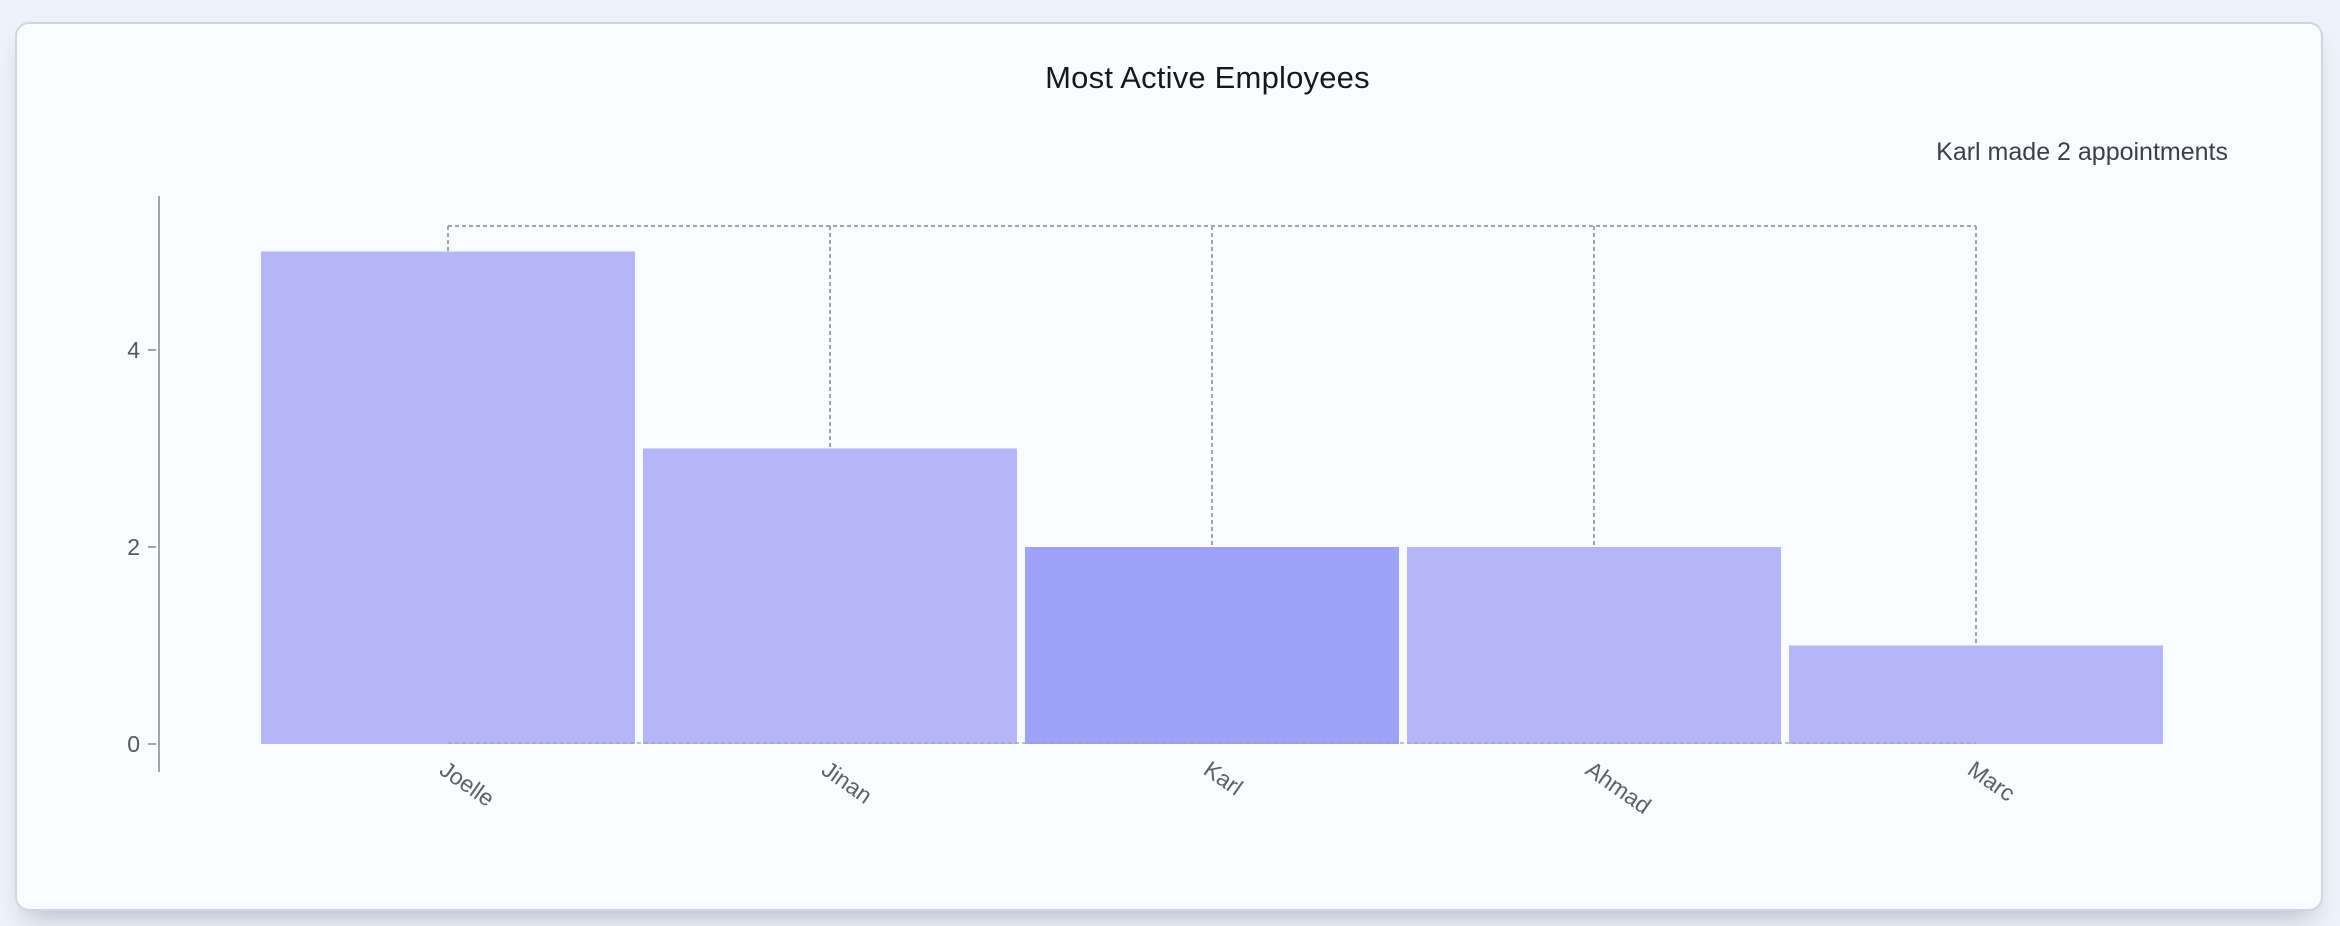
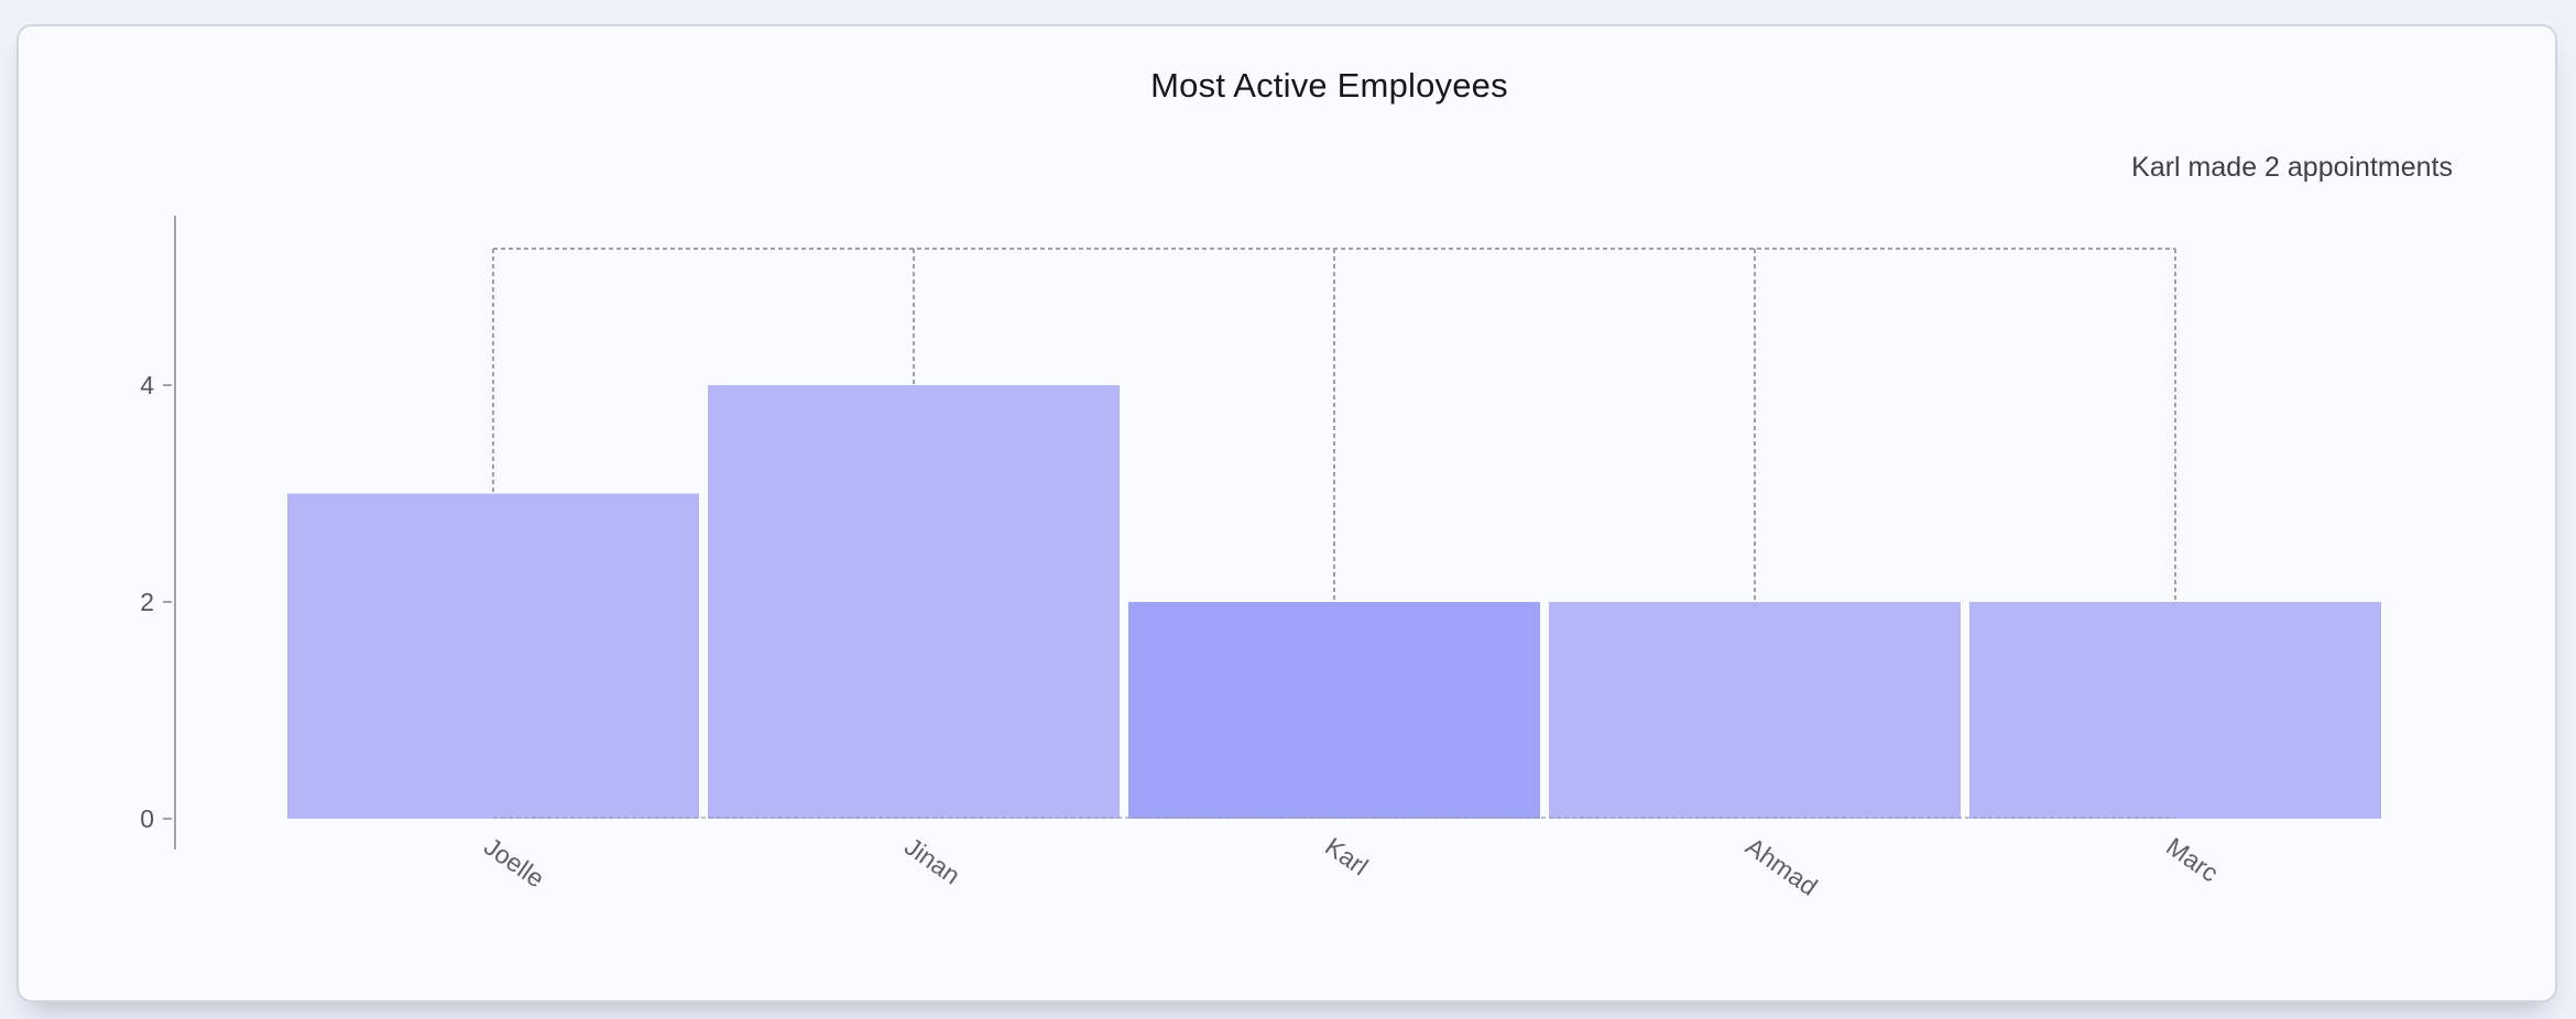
Joelle: 5 -> 3
Jinan: 3 -> 4
Marc: 1 -> 2
